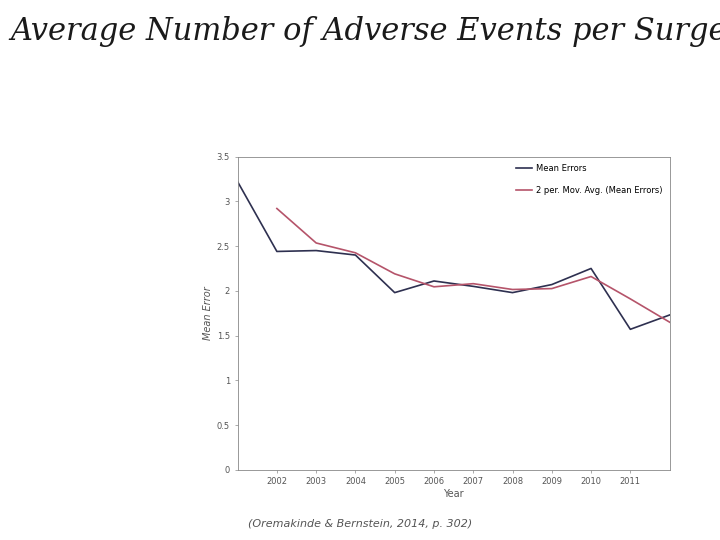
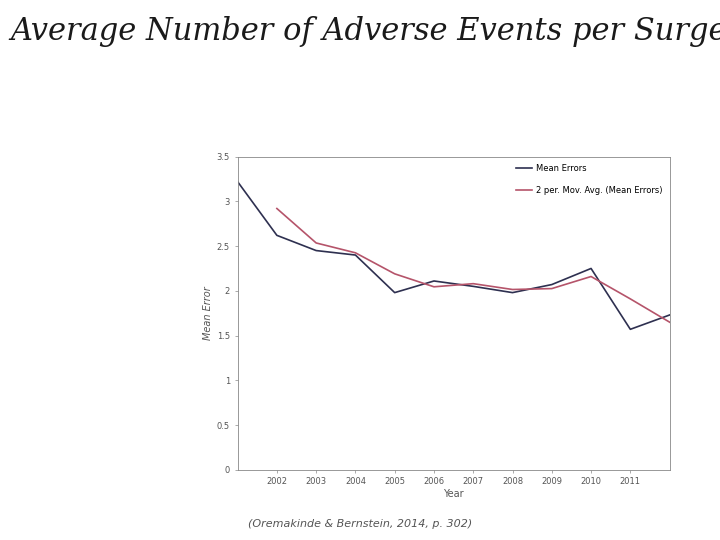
Mean Errors/2002: 2.44 -> 2.62
